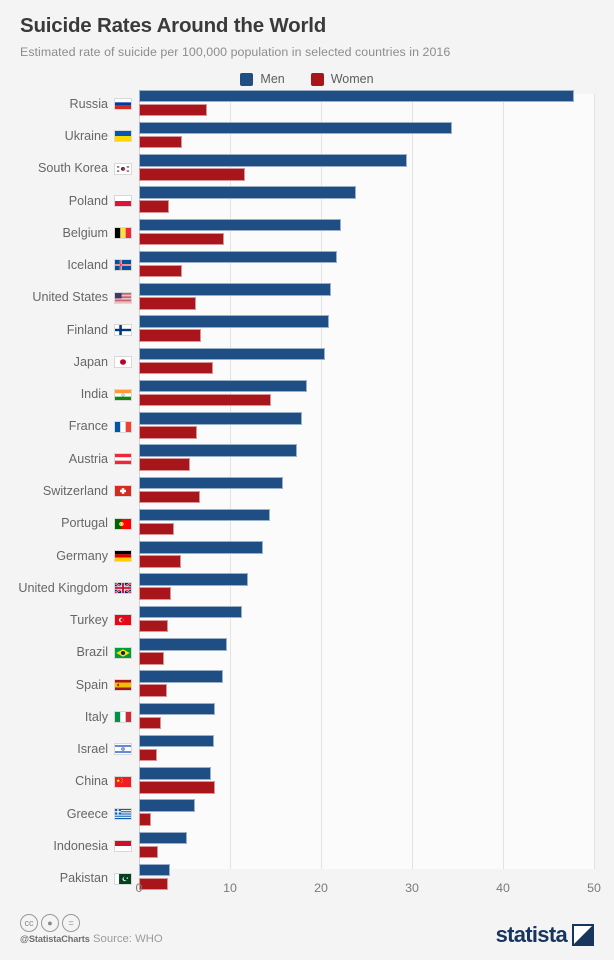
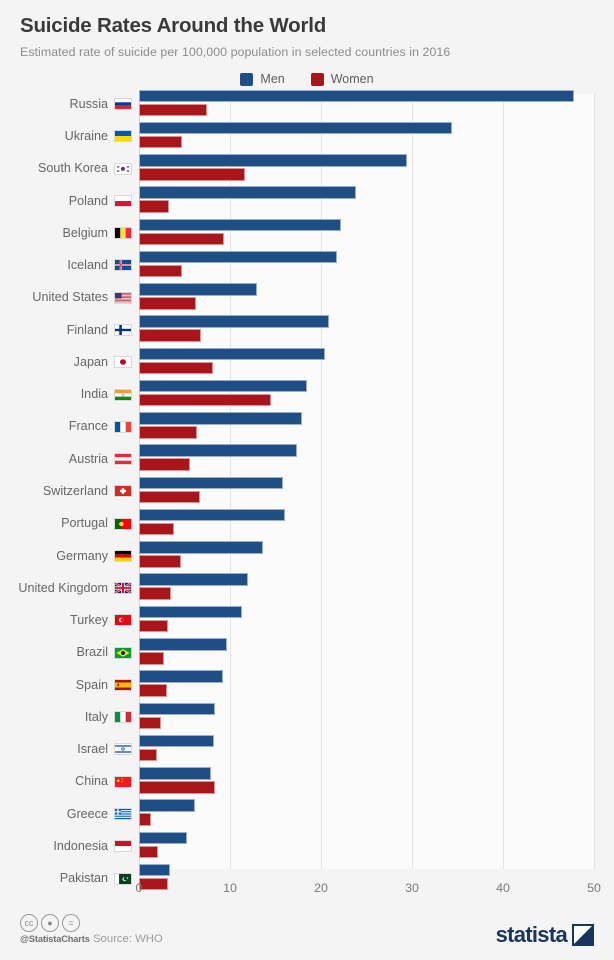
Men/United States: 21 -> 13
Men/Portugal: 14 -> 16
